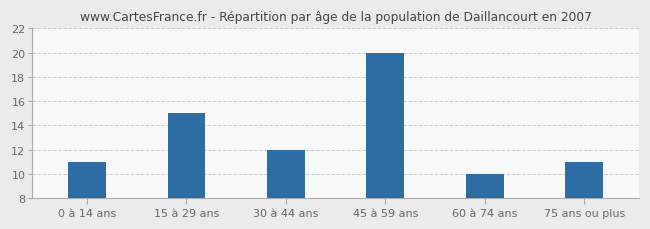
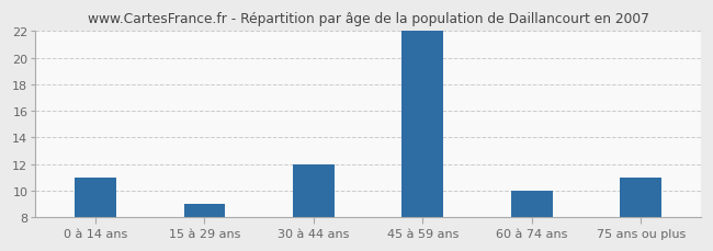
15 à 29 ans: 15 -> 9
45 à 59 ans: 20 -> 22
